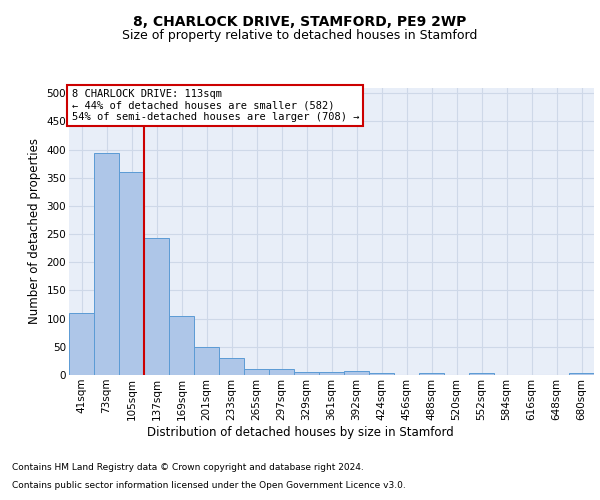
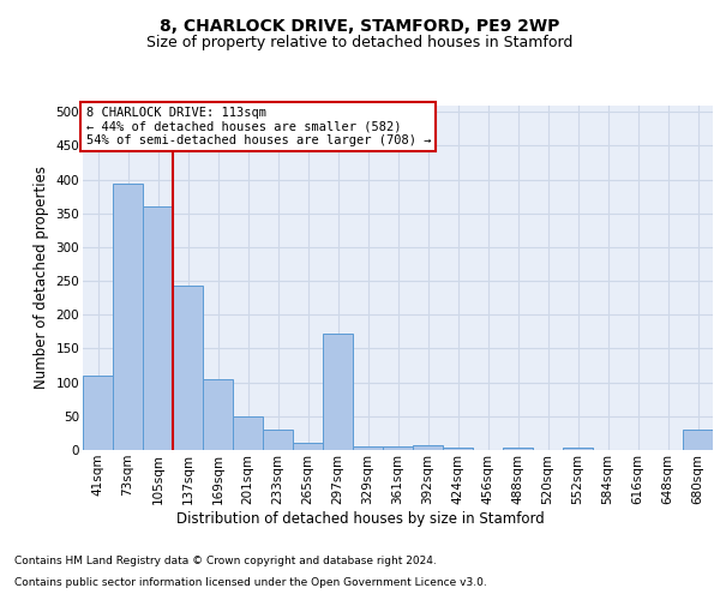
297sqm: 10 -> 172
680sqm: 4 -> 30
